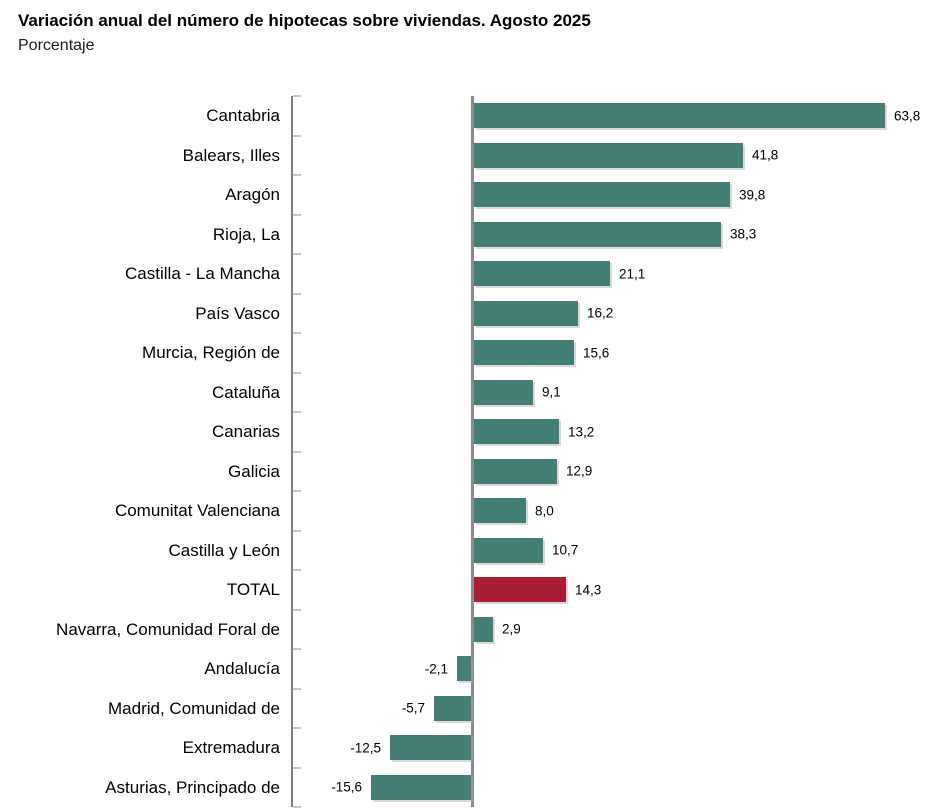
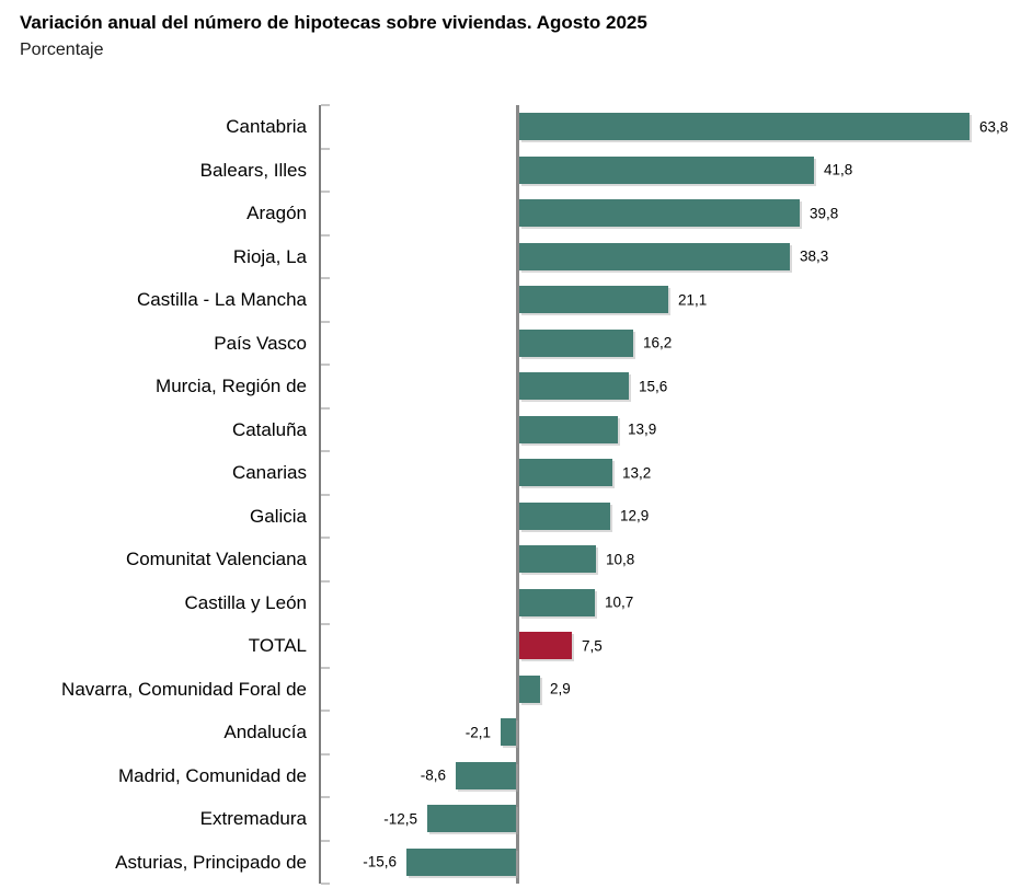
Cataluña: 9,1 -> 13,9
Comunitat Valenciana: 8,0 -> 10,8
TOTAL: 14,3 -> 7,5
Madrid, Comunidad de: -5,7 -> -8,6
